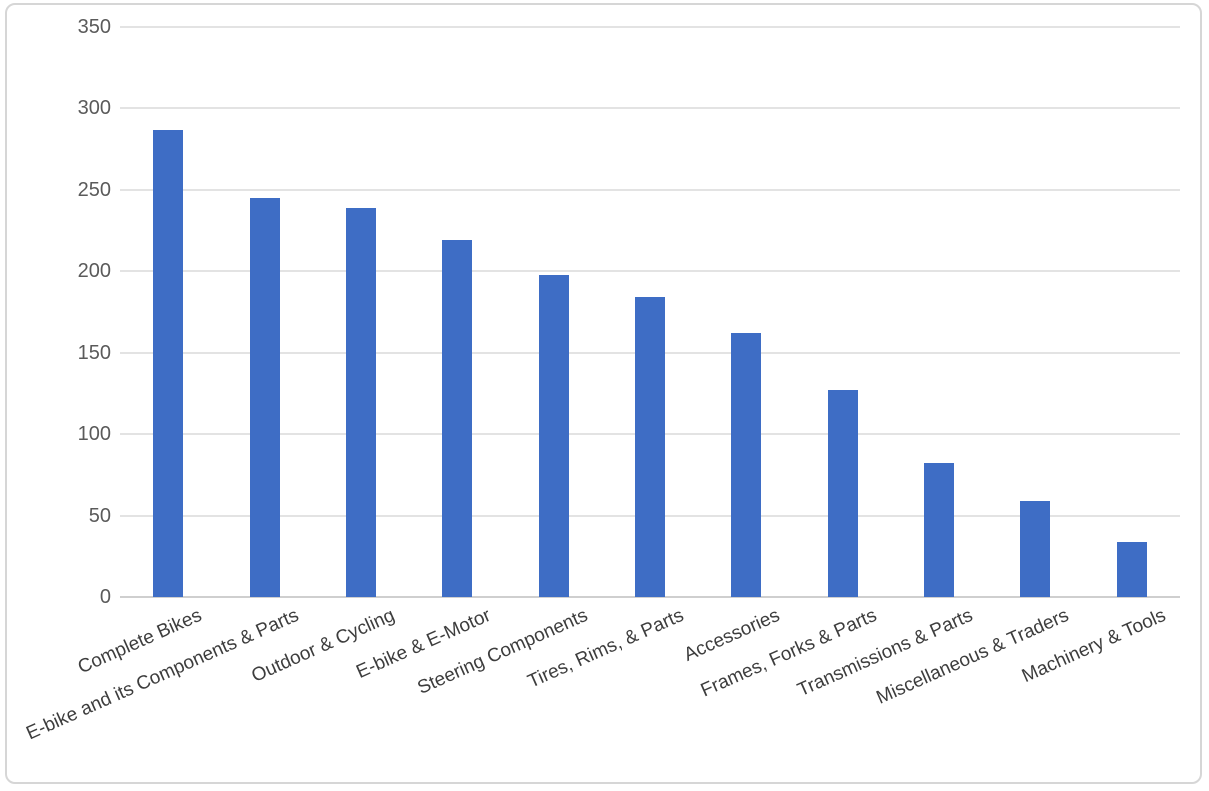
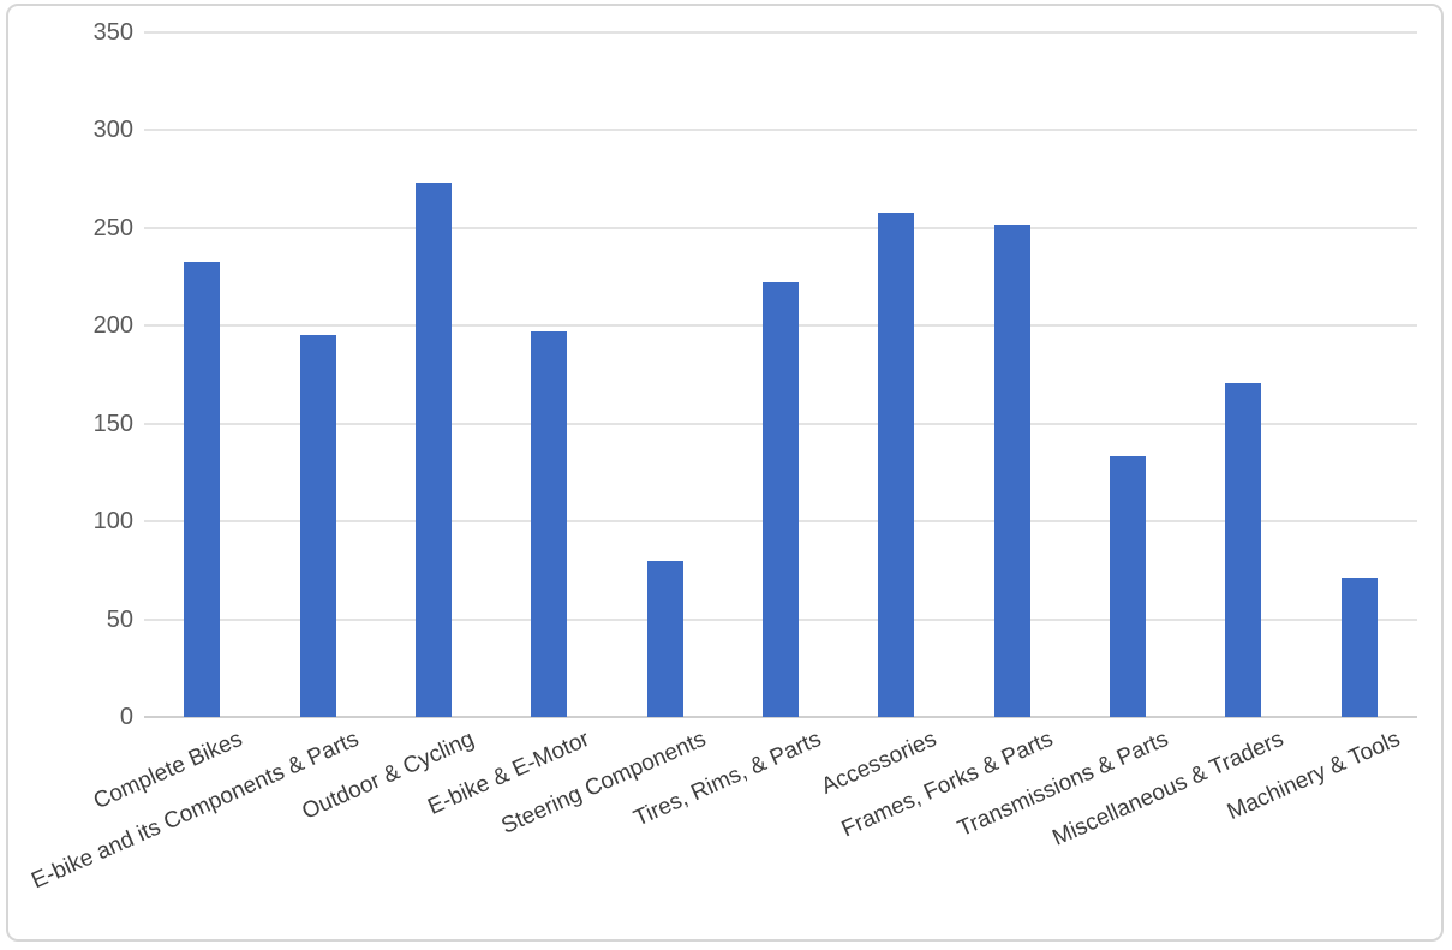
Complete Bikes: 287 -> 233
E-bike and its Components & Parts: 245 -> 195
Outdoor & Cycling: 239 -> 273
E-bike & E-Motor: 219 -> 197
Steering Components: 198 -> 80
Tires, Rims, & Parts: 184 -> 222
Accessories: 162 -> 258
Frames, Forks & Parts: 127 -> 252
Transmissions & Parts: 82 -> 133
Miscellaneous & Traders: 59 -> 171
Machinery & Tools: 34 -> 71
